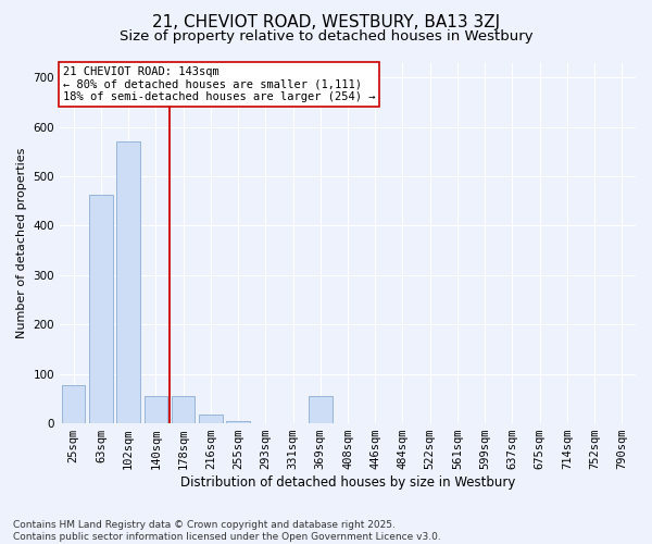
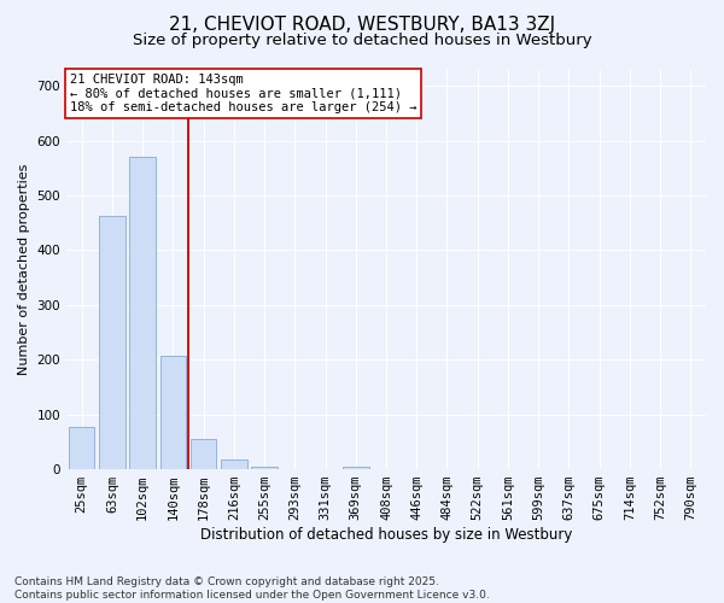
140sqm: 55 -> 207
369sqm: 55 -> 5
